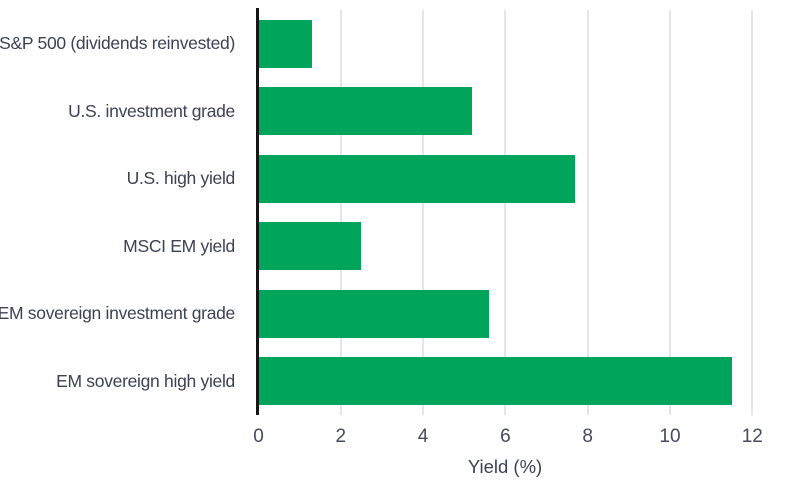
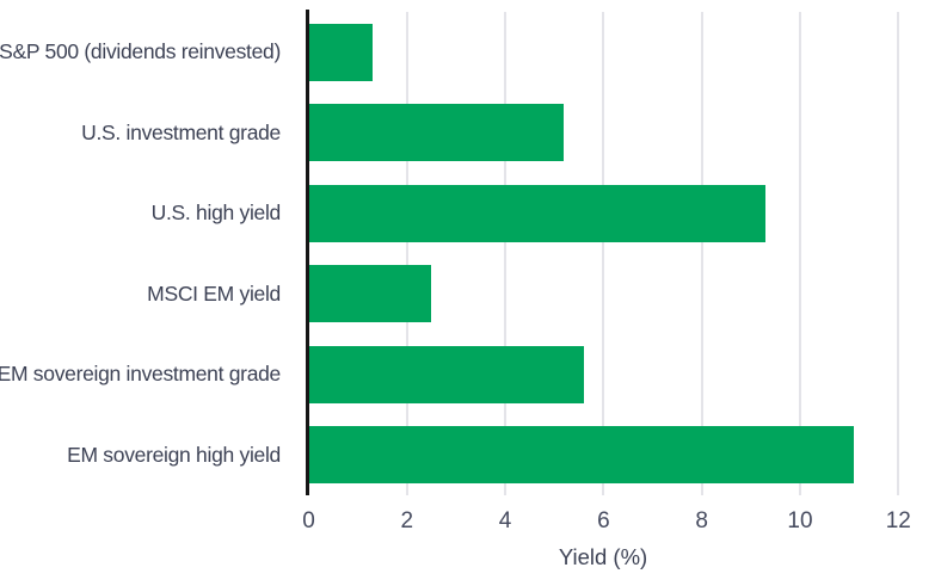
U.S. high yield: 7.7 -> 9.3
EM sovereign high yield: 11.5 -> 11.1
